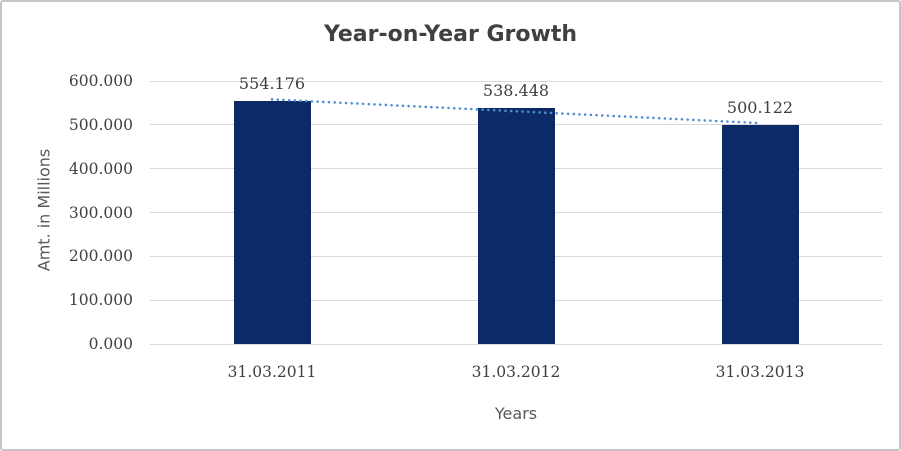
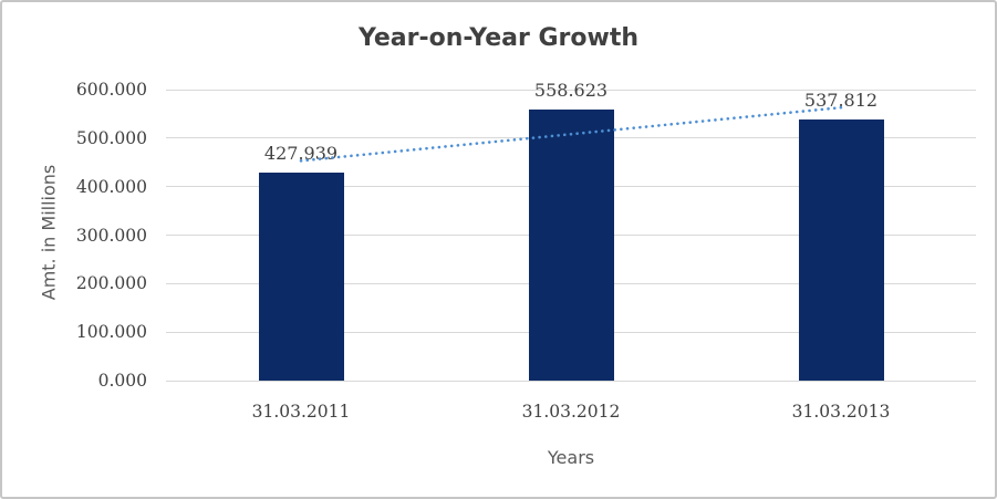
31.03.2011: 554.176 -> 427.939
31.03.2012: 538.448 -> 558.623
31.03.2013: 500.122 -> 537.812
